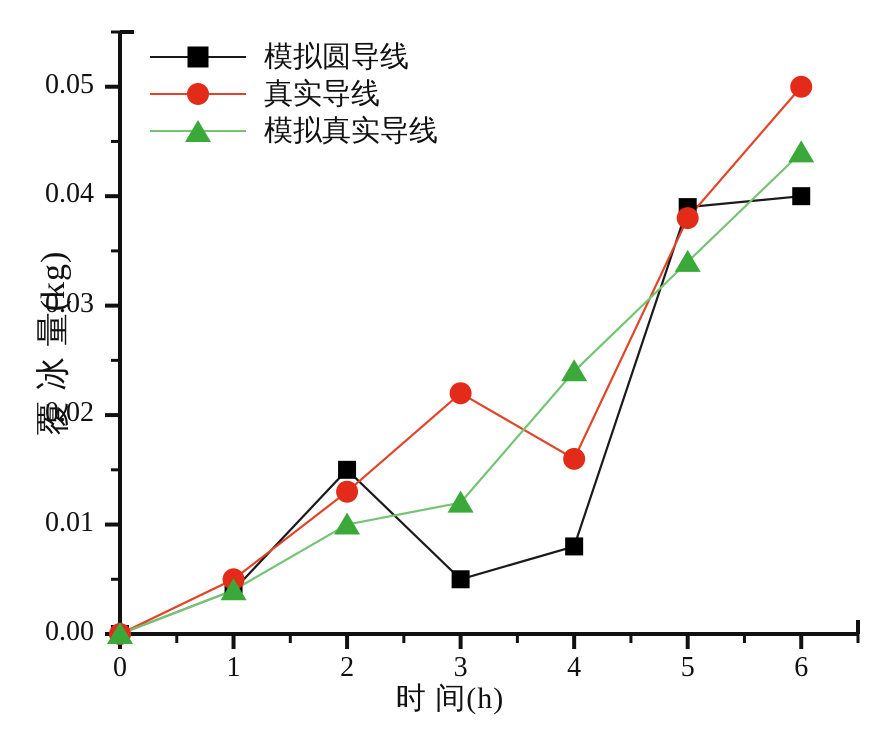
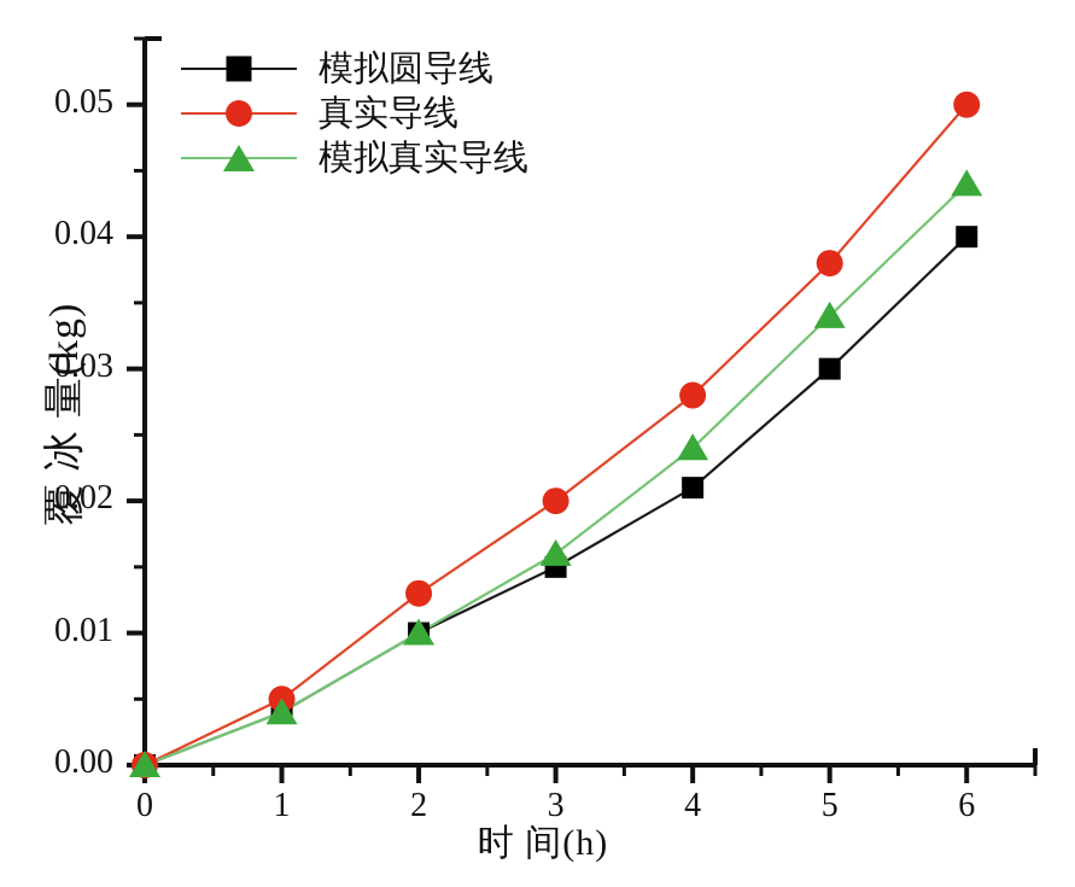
模拟圆导线/2: 0.015 -> 0.010
模拟圆导线/3: 0.005 -> 0.015
真实导线/3: 0.022 -> 0.020
模拟真实导线/3: 0.012 -> 0.016
模拟圆导线/4: 0.008 -> 0.021
真实导线/4: 0.016 -> 0.028
模拟圆导线/5: 0.039 -> 0.030
